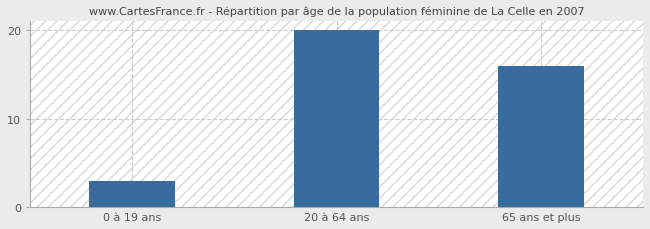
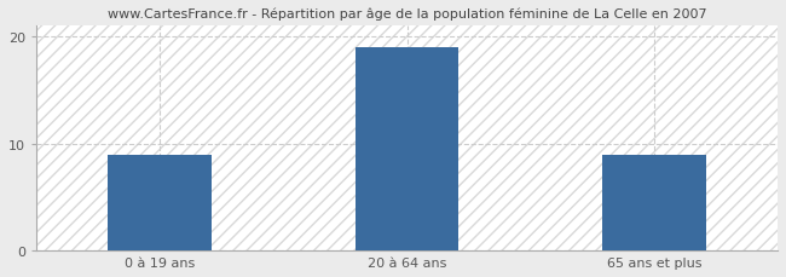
0 à 19 ans: 3 -> 9
20 à 64 ans: 20 -> 19
65 ans et plus: 16 -> 9
